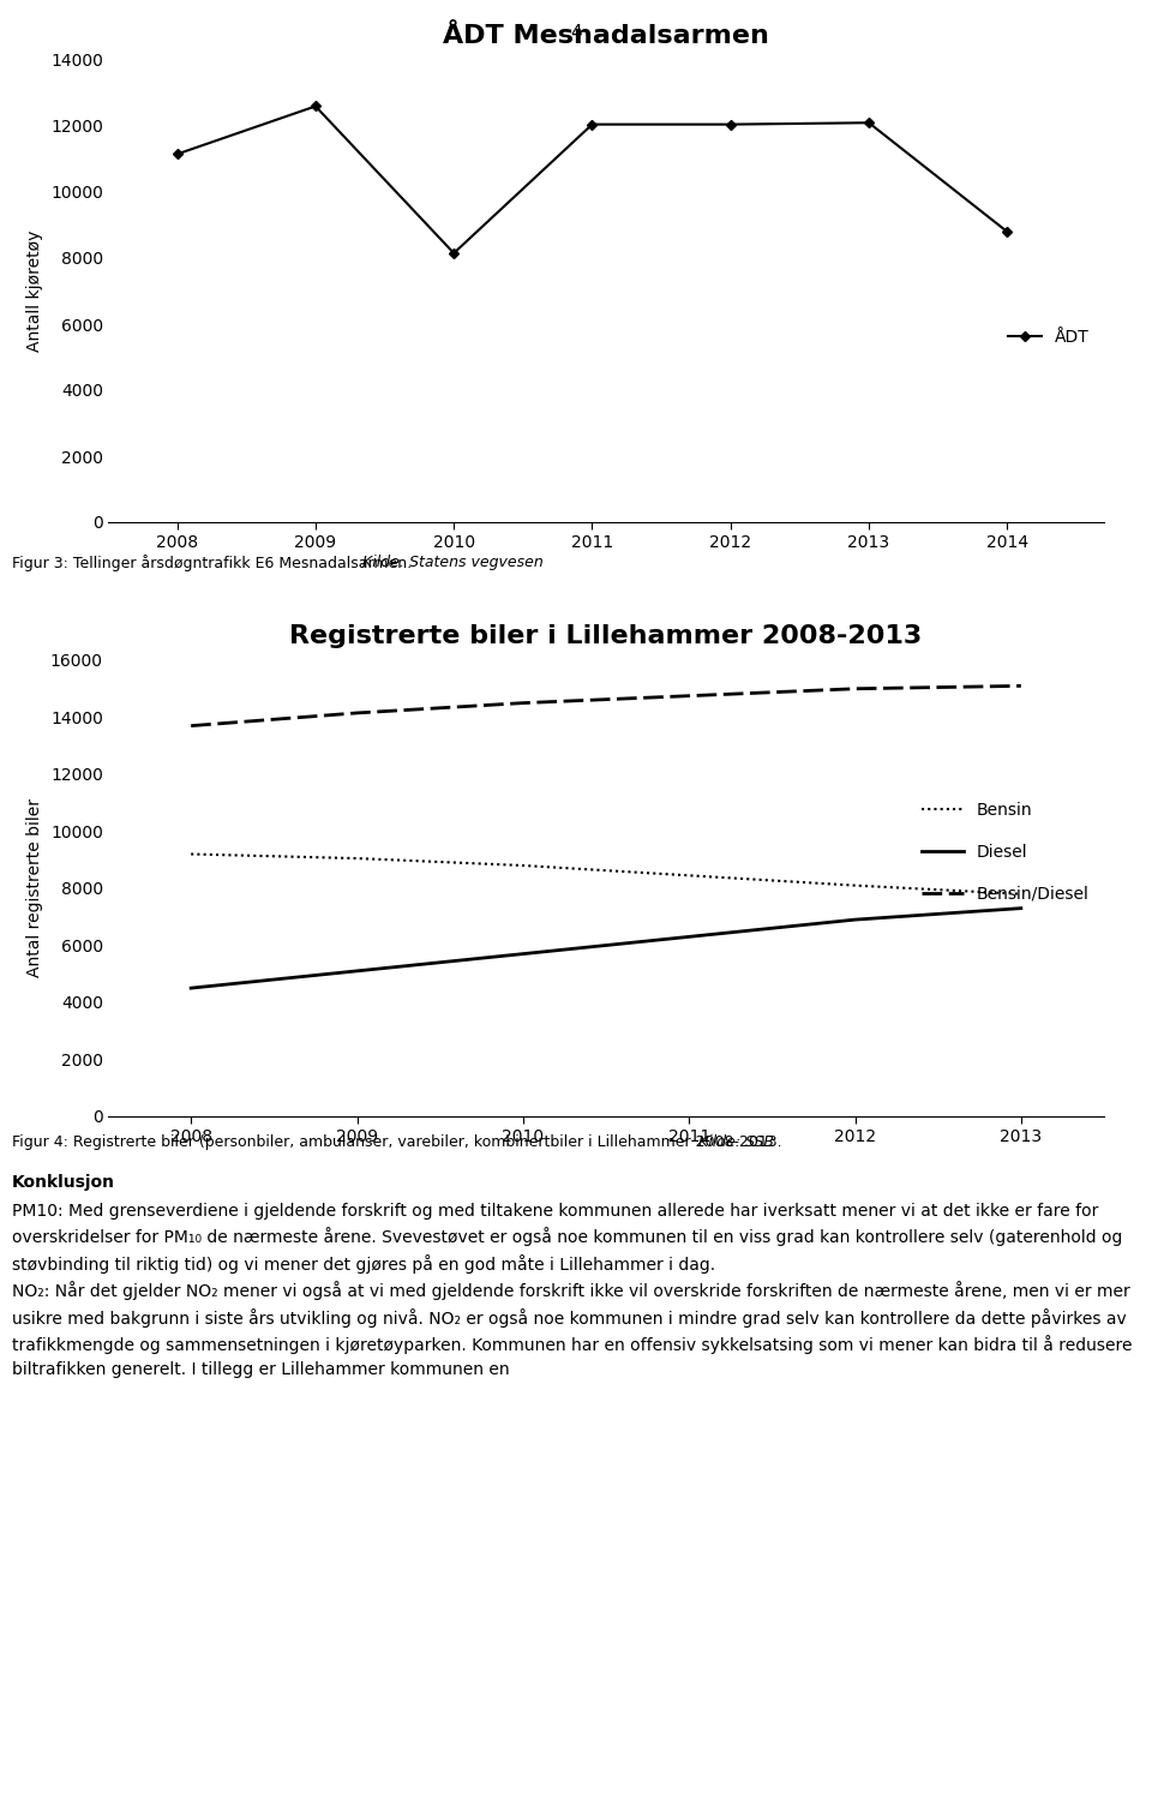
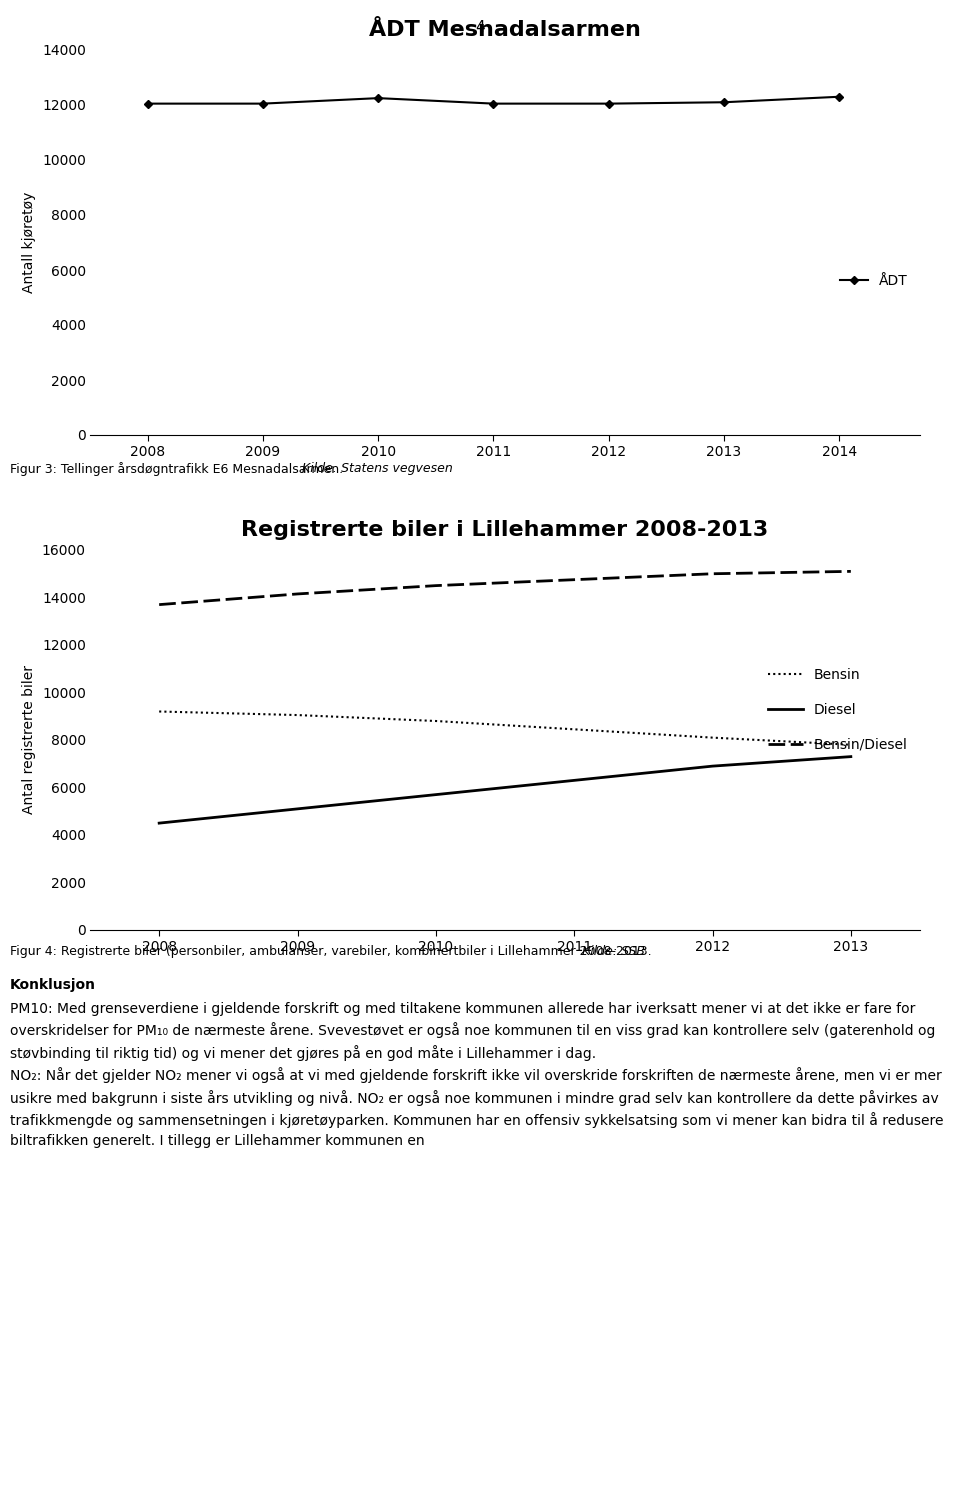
ÅDT Mesnadalsarmen/2008: 11150 -> 12050
ÅDT Mesnadalsarmen/2009: 12600 -> 12050
ÅDT Mesnadalsarmen/2010: 8150 -> 12250
ÅDT Mesnadalsarmen/2014: 8800 -> 12300
